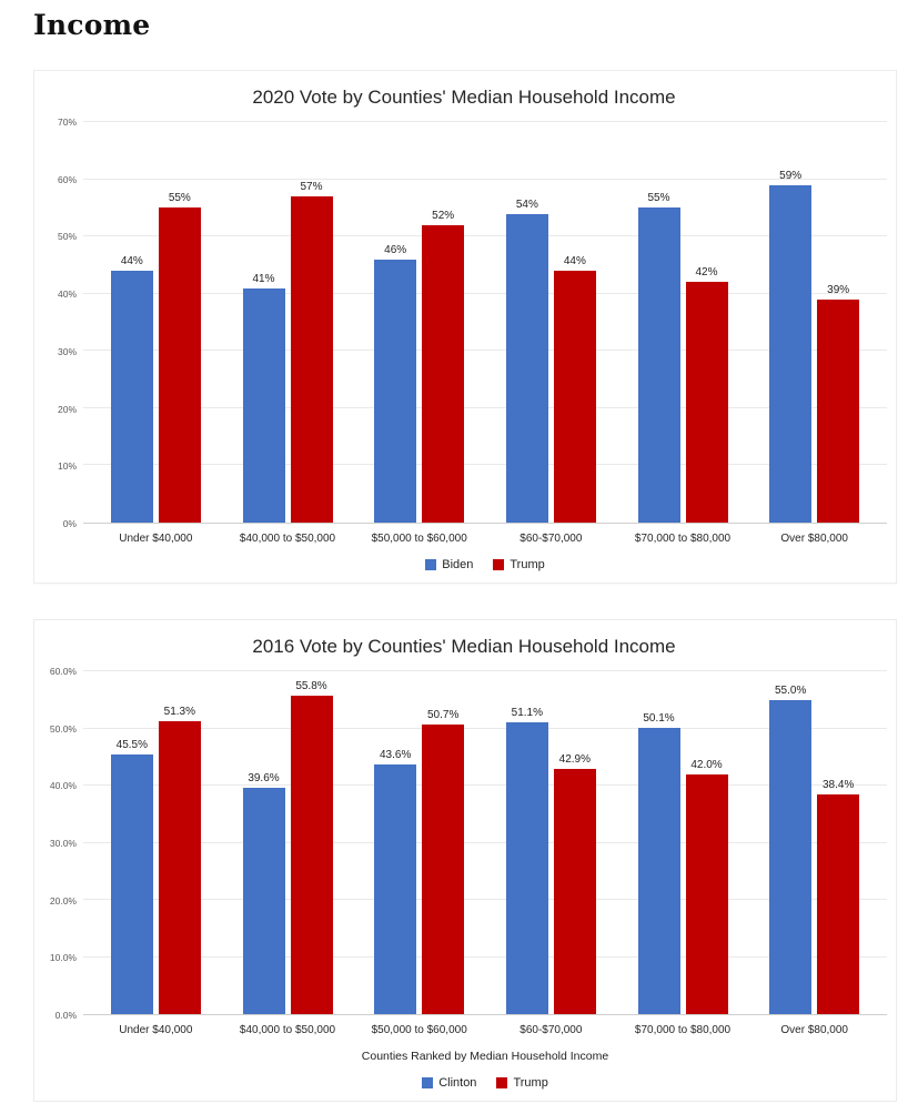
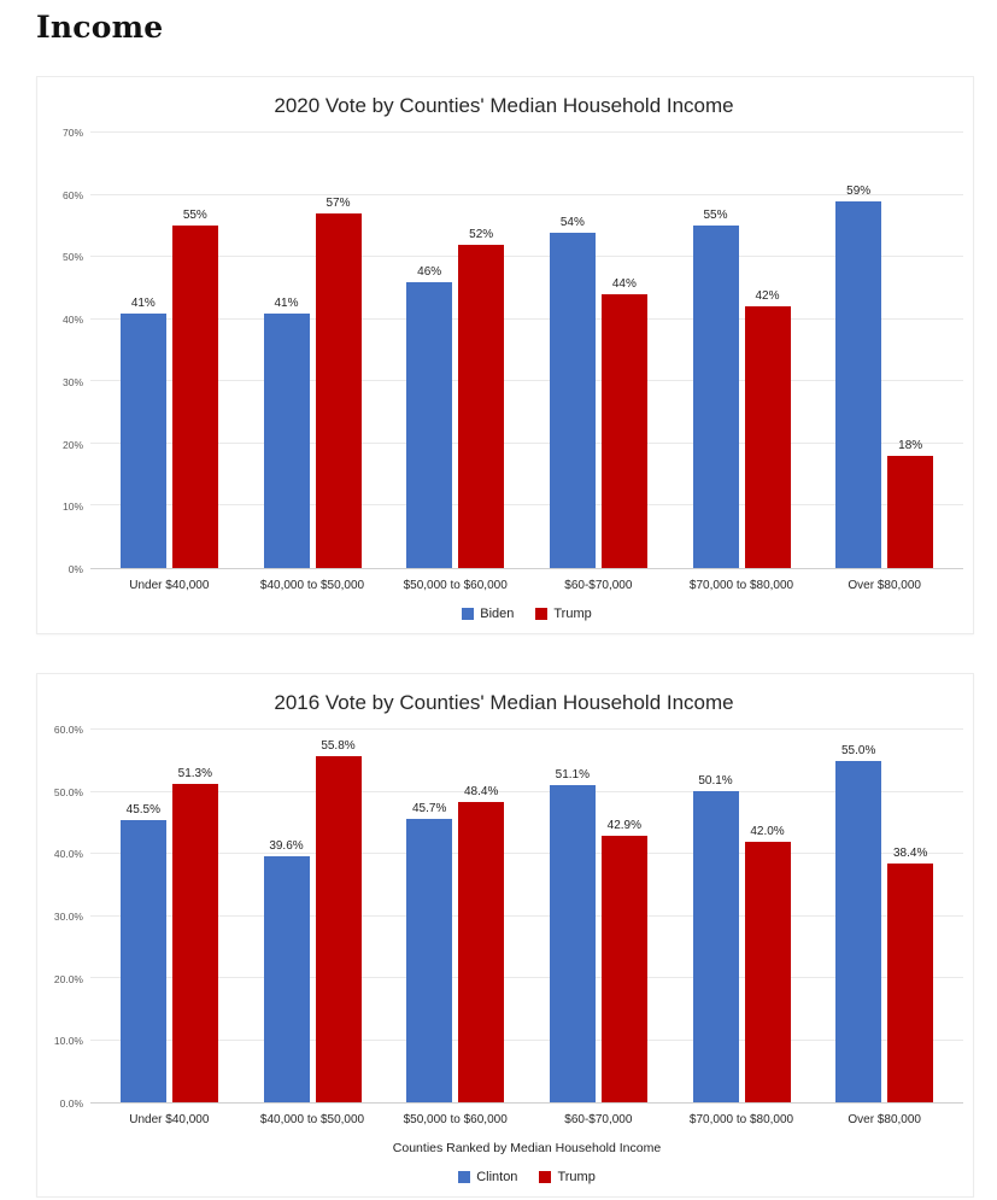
2020 Vote by Counties' Median Household Income/Biden/Under $40,000: 44% -> 41%
2020 Vote by Counties' Median Household Income/Trump/Over $80,000: 39% -> 18%
2016 Vote by Counties' Median Household Income/Clinton/$50,000 to $60,000: 43.6% -> 45.7%
2016 Vote by Counties' Median Household Income/Trump/$50,000 to $60,000: 50.7% -> 48.4%
